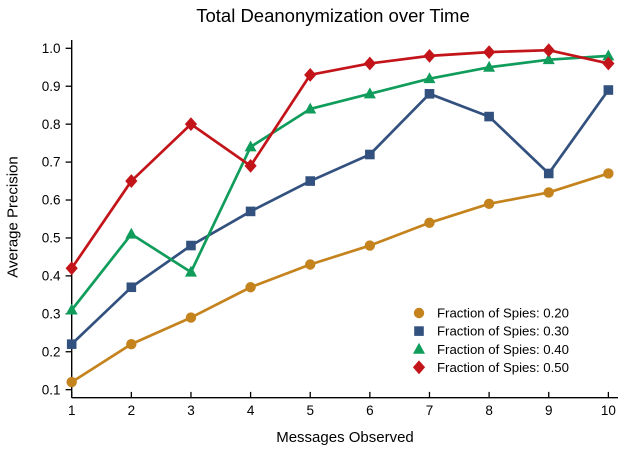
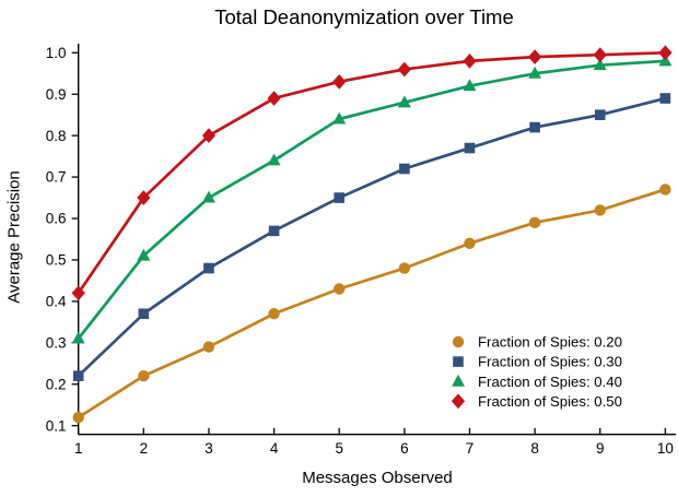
Fraction of Spies: 0.40/3: 0.41 -> 0.65
Fraction of Spies: 0.50/4: 0.69 -> 0.89
Fraction of Spies: 0.30/7: 0.88 -> 0.77
Fraction of Spies: 0.30/9: 0.67 -> 0.85
Fraction of Spies: 0.50/10: 0.96 -> 1.00
